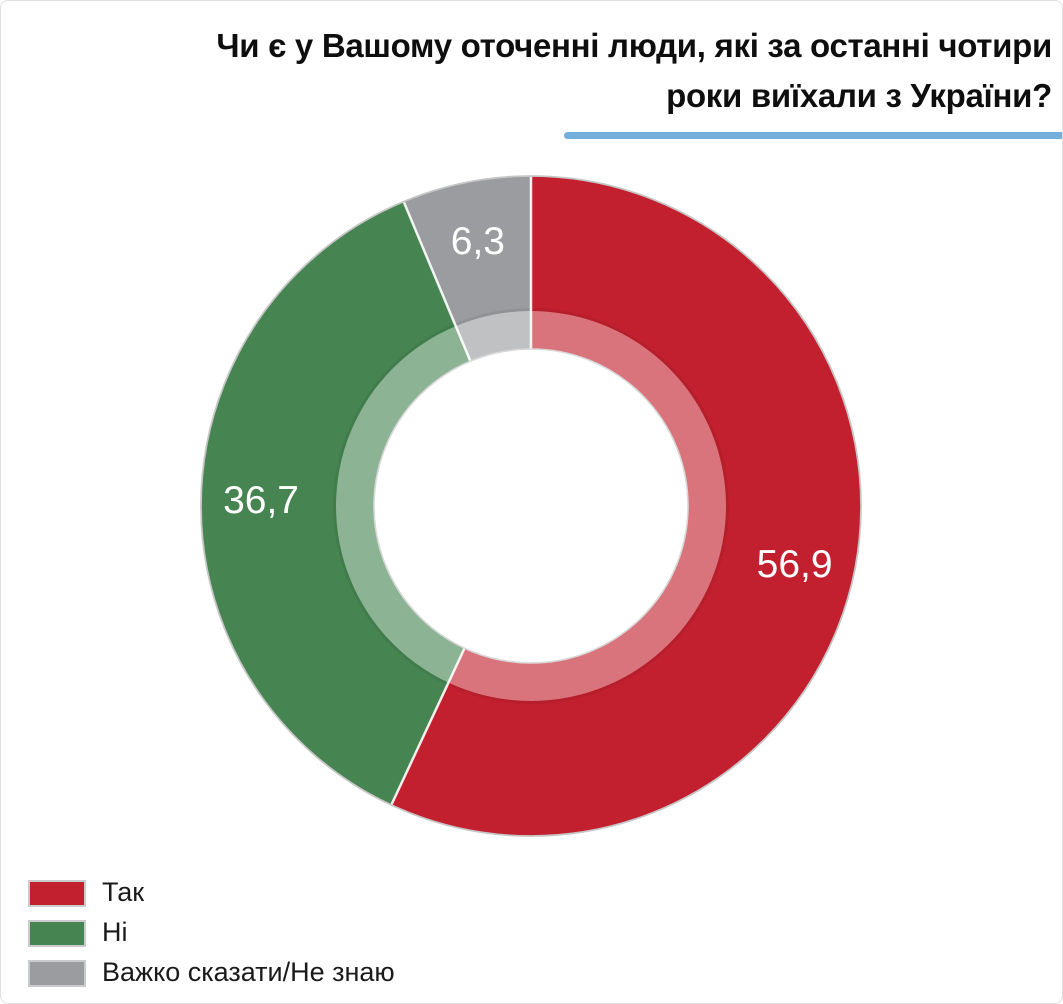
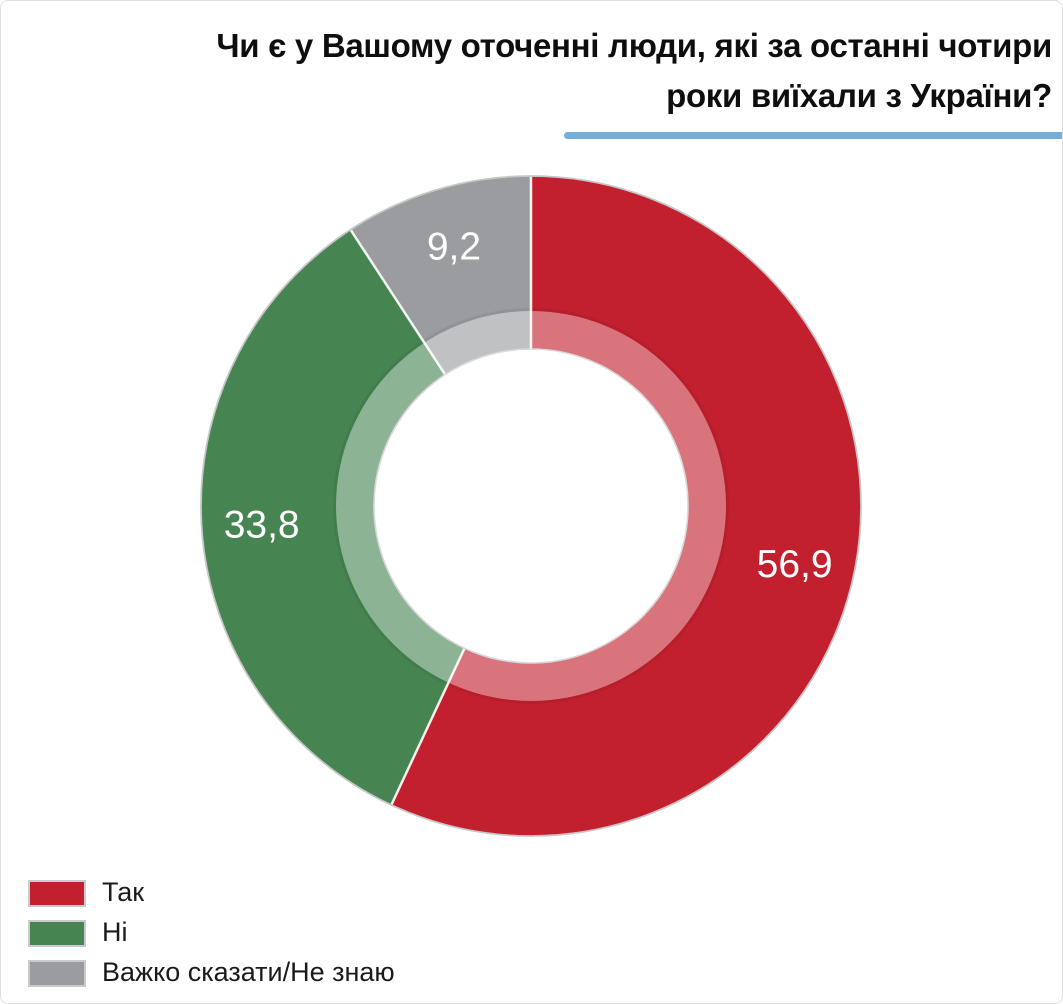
Ні: 36,7 -> 33,8
Важко сказати/Не знаю: 6,3 -> 9,2
